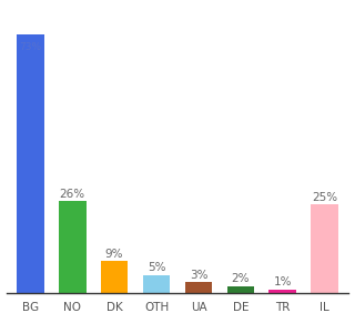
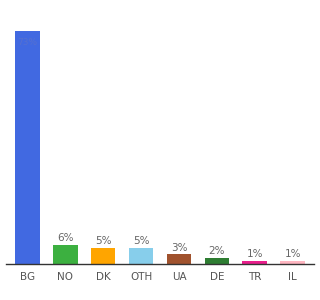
NO: 26% -> 6%
DK: 9% -> 5%
IL: 25% -> 1%
